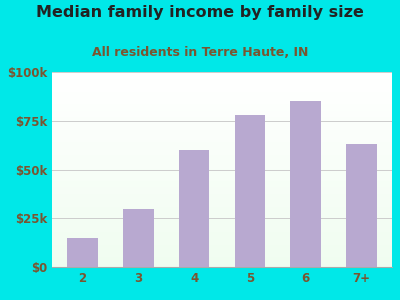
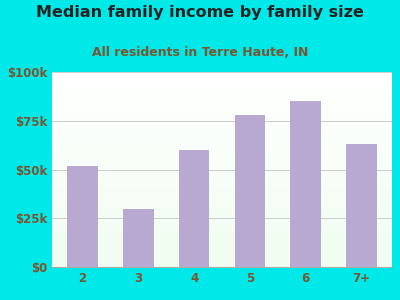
2: $15k -> $52k
